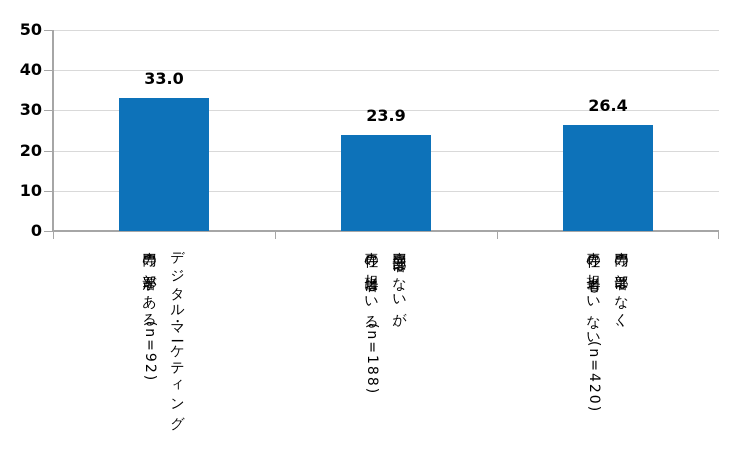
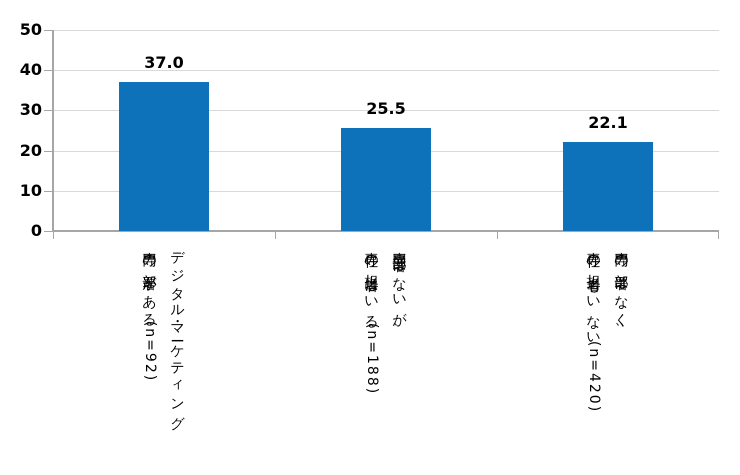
デジタル・マーケティング 専門の部署がある(n=92): 33.0 -> 37.0
専門部署はないが、 専任の担当者はいる(n=188): 23.9 -> 25.5
専門の部署はなく、 専任の担当者もいない(n=420): 26.4 -> 22.1
